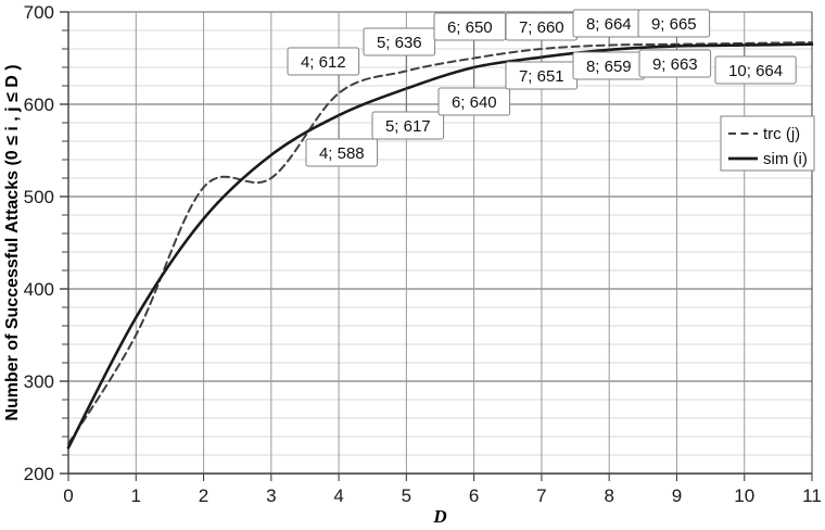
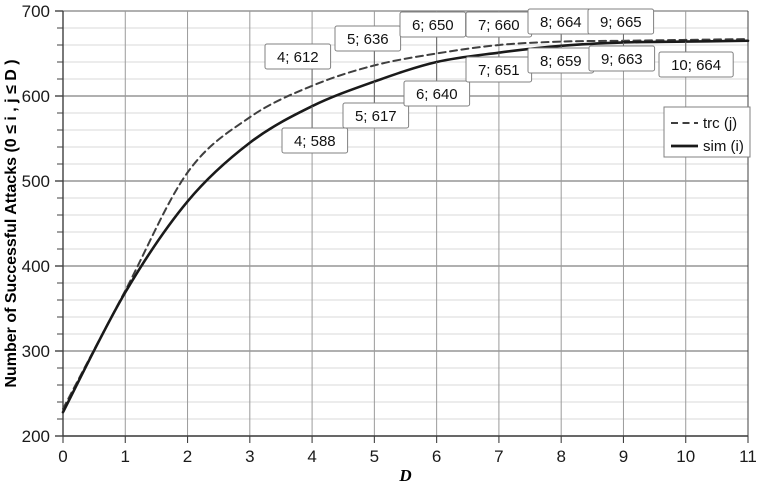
trc (j)/1: 350 -> 370
trc (j)/3: 520 -> 580
